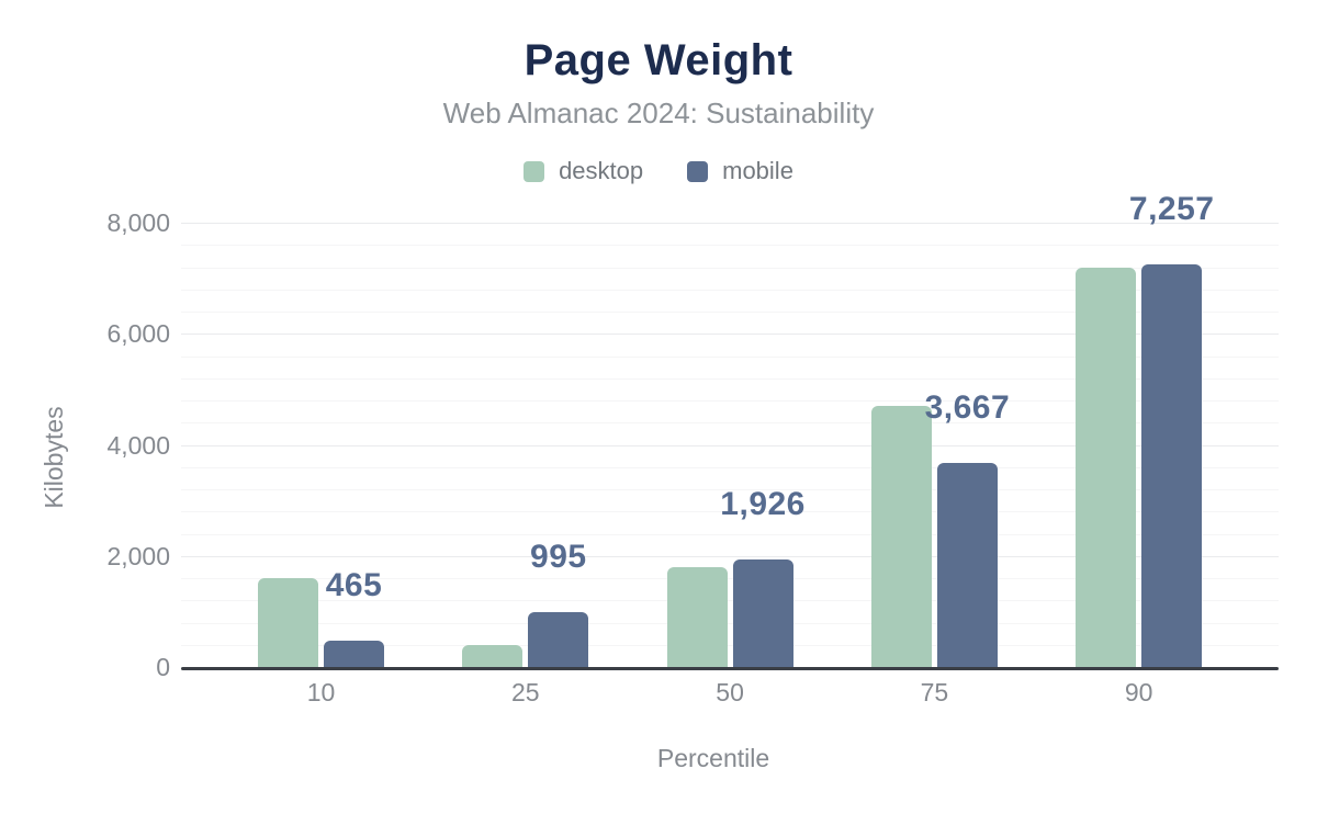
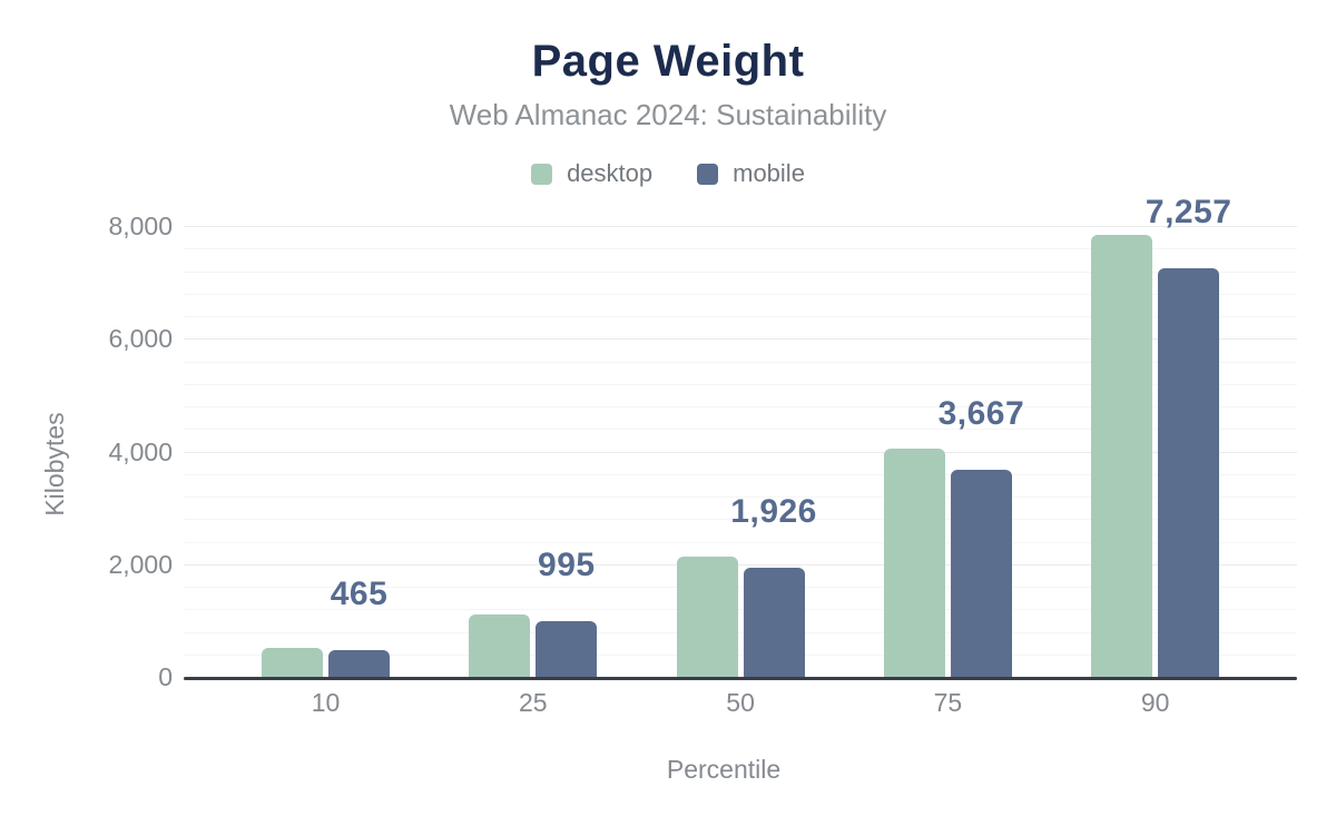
desktop/10: 1600 -> 500
desktop/25: 400 -> 1100
desktop/50: 1800 -> 2100
desktop/75: 4700 -> 4000
desktop/90: 7200 -> 7800
